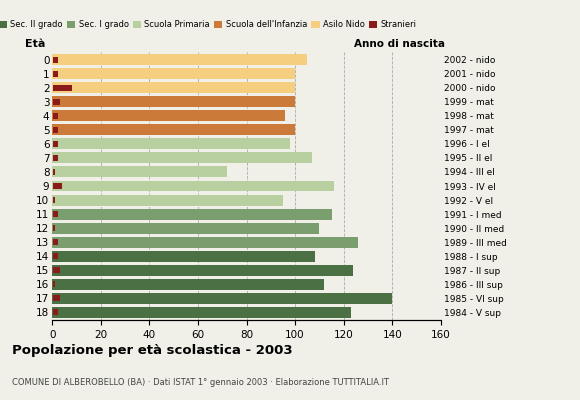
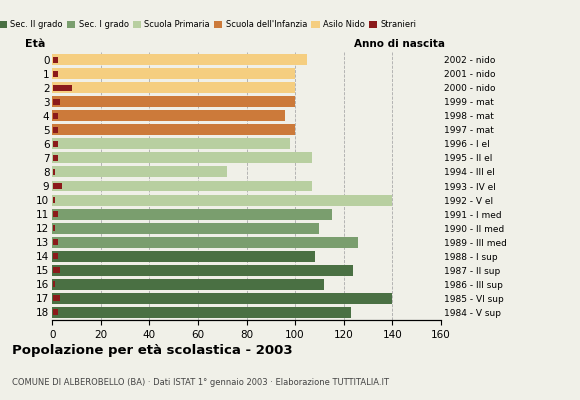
9: 116 -> 107
10: 95 -> 140
